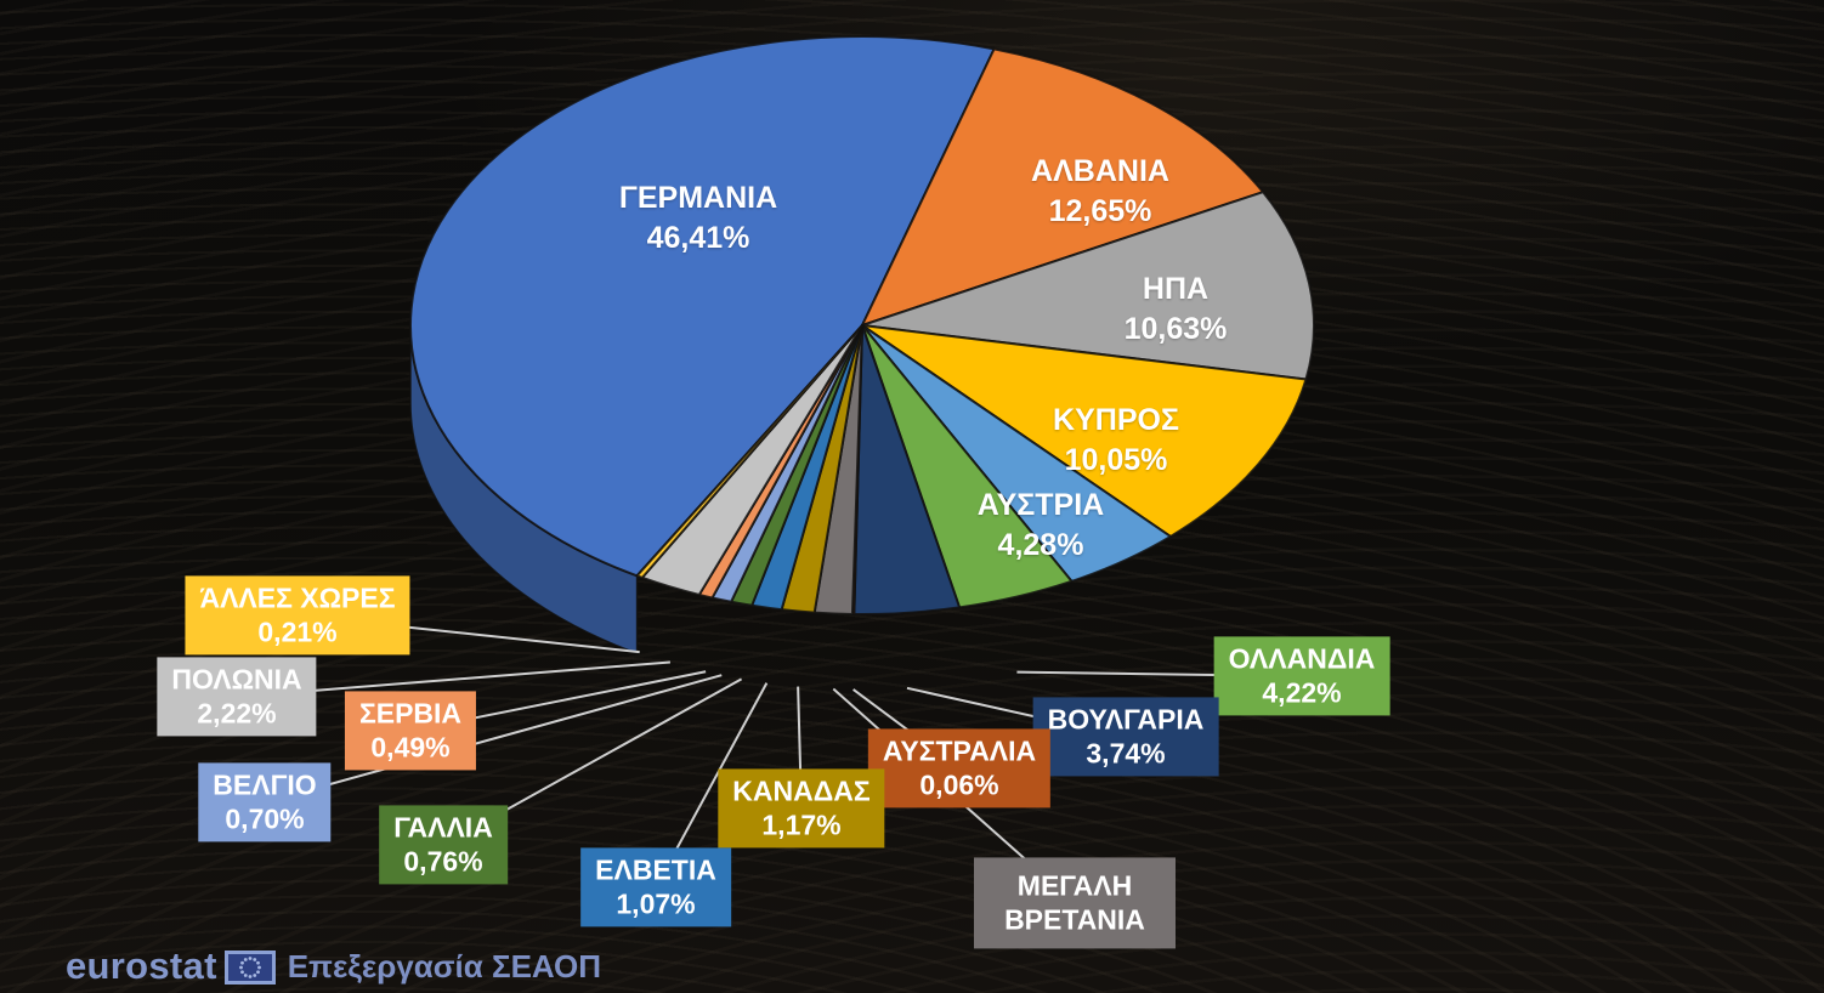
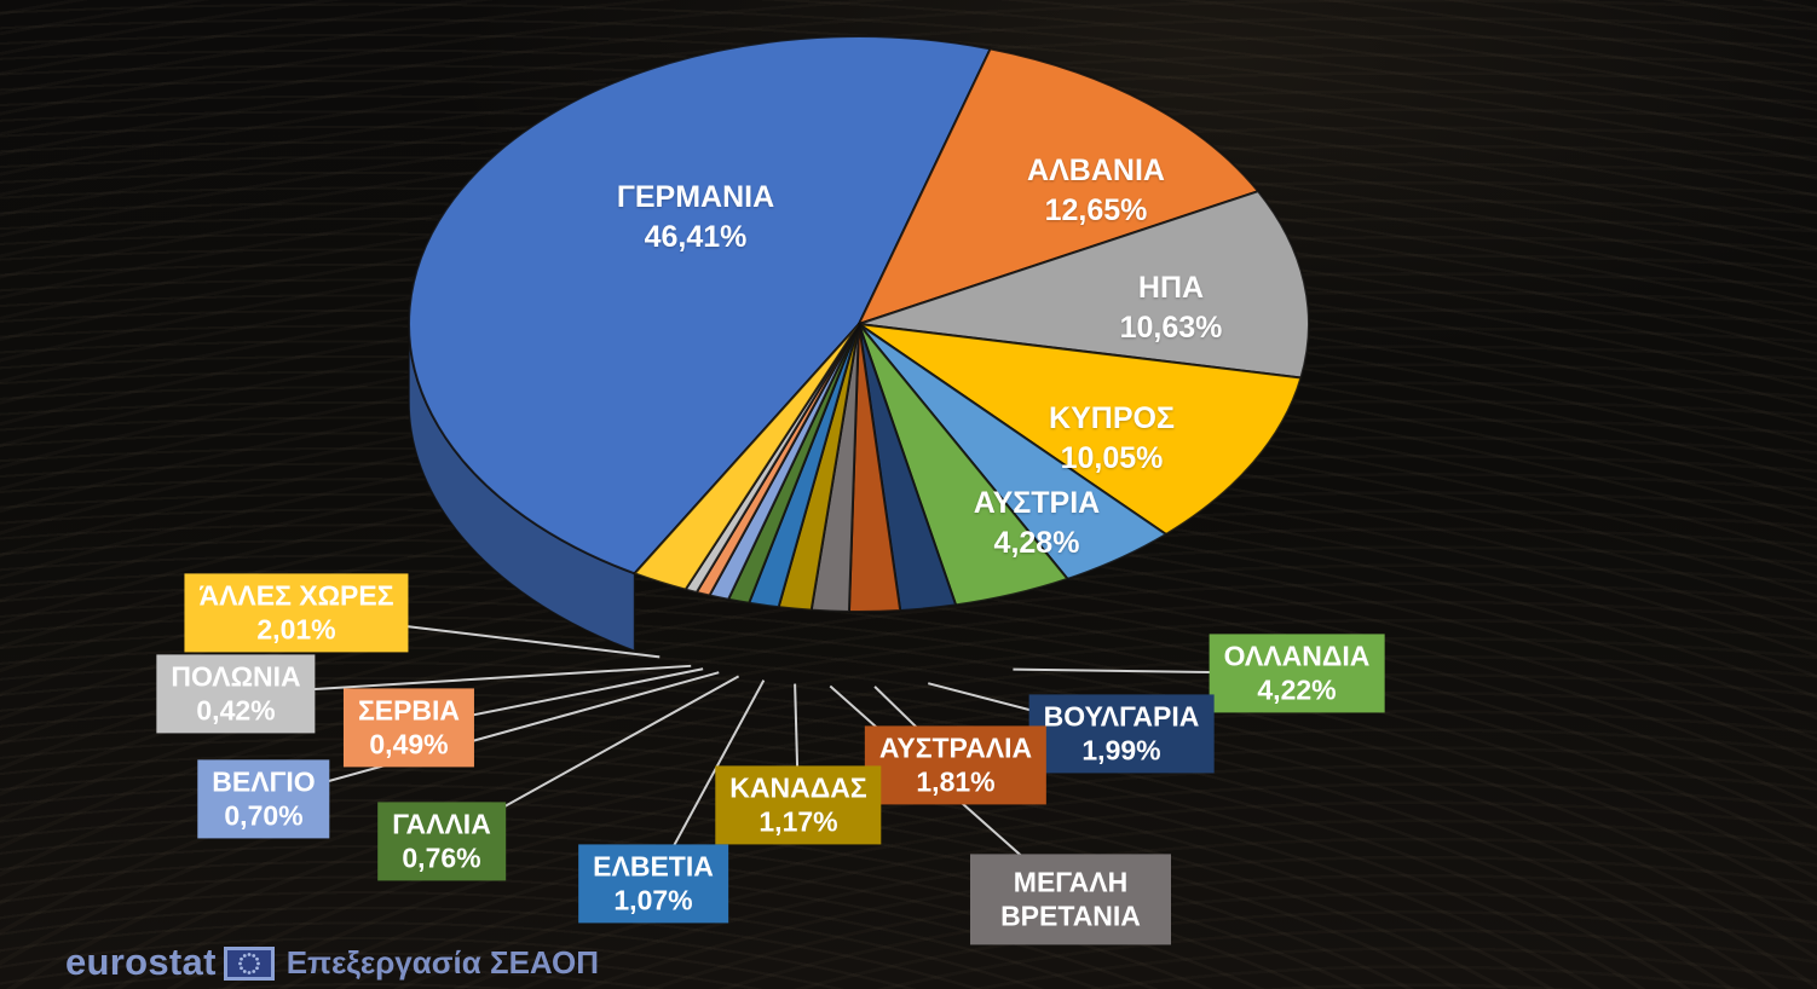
ΒΟΥΛΓΑΡΙΑ: 3,74% -> 1,99%
ΑΥΣΤΡΑΛΙΑ: 0,06% -> 1,81%
ΠΟΛΩΝΙΑ: 2,22% -> 0,42%
ΆΛΛΕΣ ΧΩΡΕΣ: 0,21% -> 2,01%
